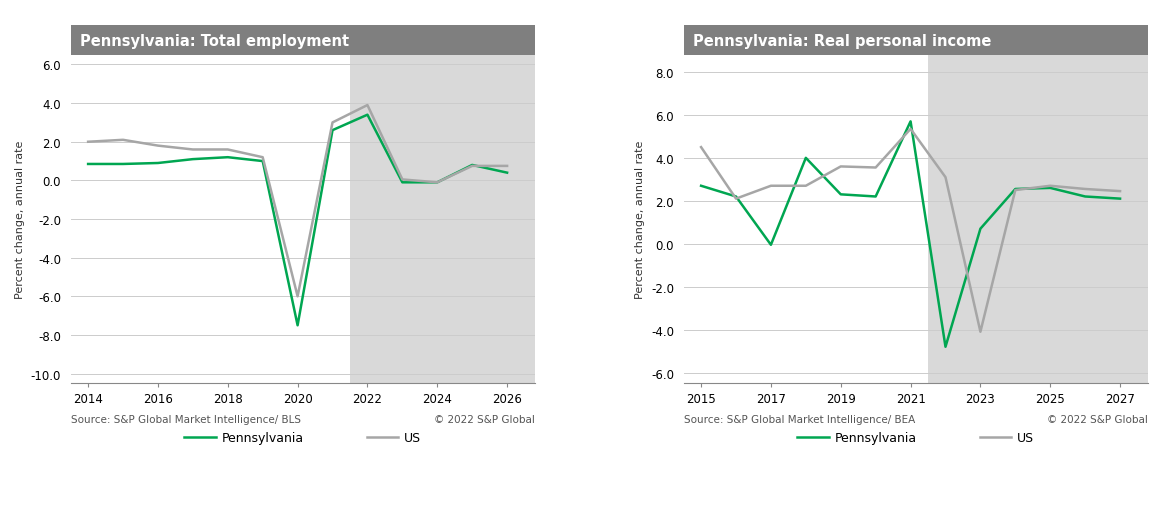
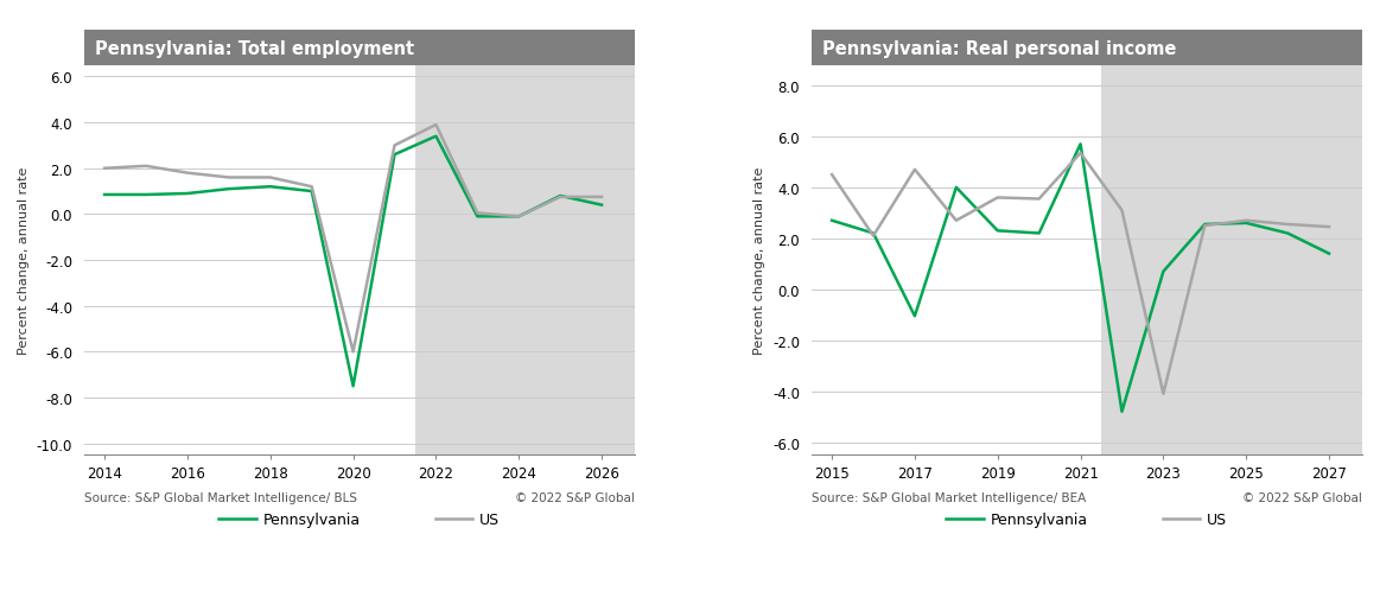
Pennsylvania/2017: -0.05 -> -1.05
US/2017: 2.70 -> 4.70
Pennsylvania/2027: 2.10 -> 1.40
